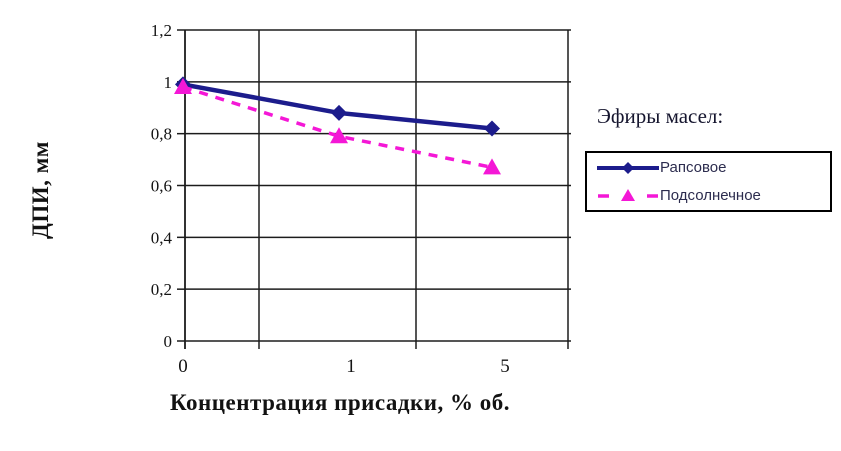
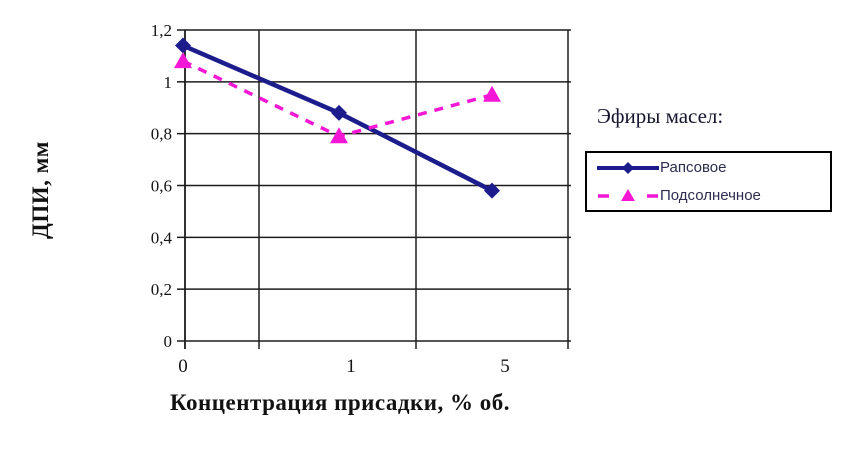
Рапсовое/0: 0,99 -> 1,14
Подсолнечное/0: 0,98 -> 1,08
Рапсовое/5: 0,82 -> 0,58
Подсолнечное/5: 0,67 -> 0,95
